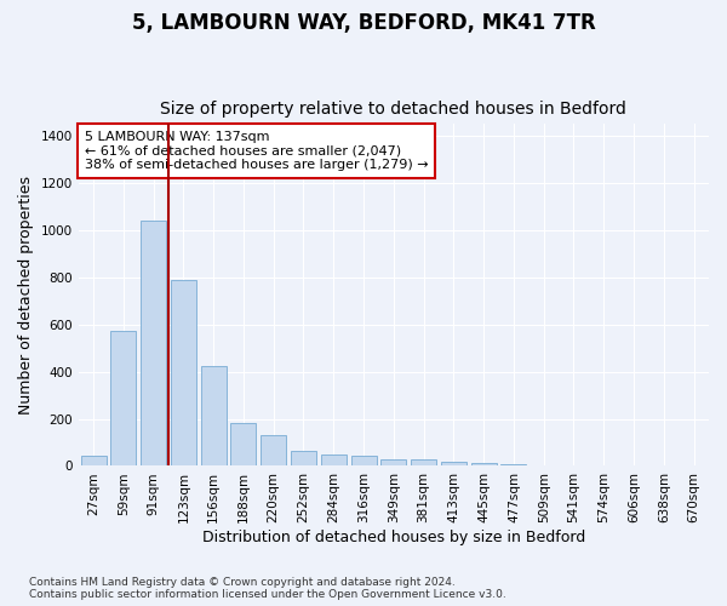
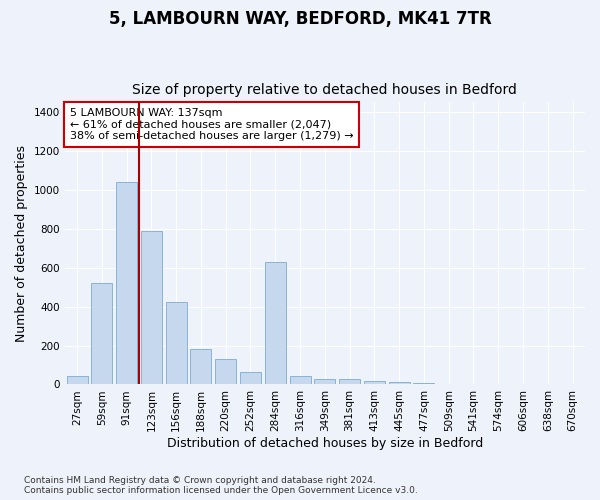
59sqm: 580 -> 520
284sqm: 50 -> 630
